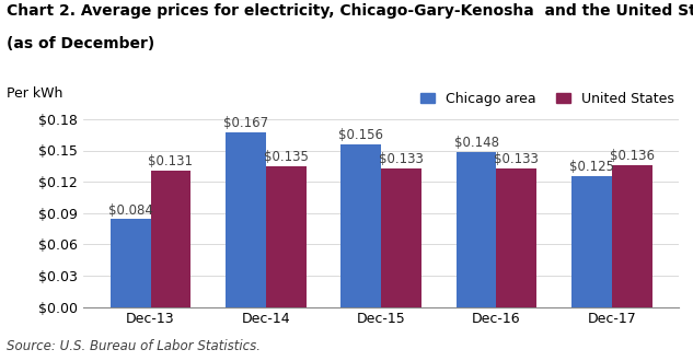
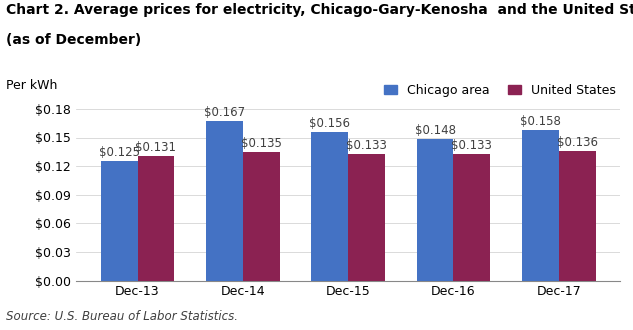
Chicago area/Dec-13: $0.084 -> $0.125
Chicago area/Dec-17: $0.125 -> $0.158
